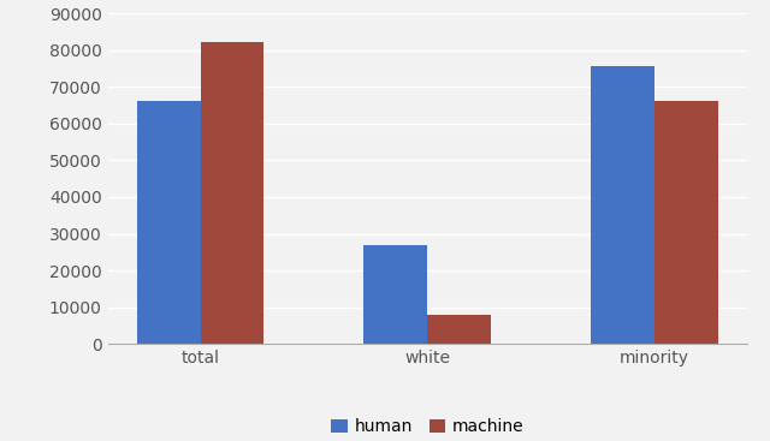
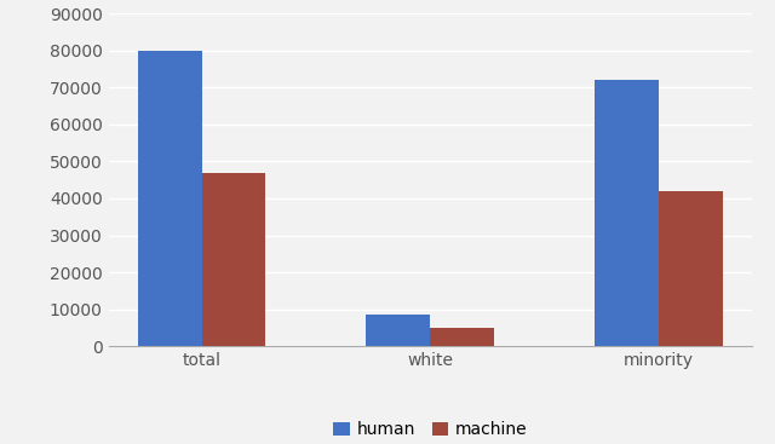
human/total: 66000 -> 80000
machine/total: 82000 -> 47000
human/white: 27000 -> 8500
machine/white: 8000 -> 5000
human/minority: 75500 -> 72000
machine/minority: 66000 -> 42000
